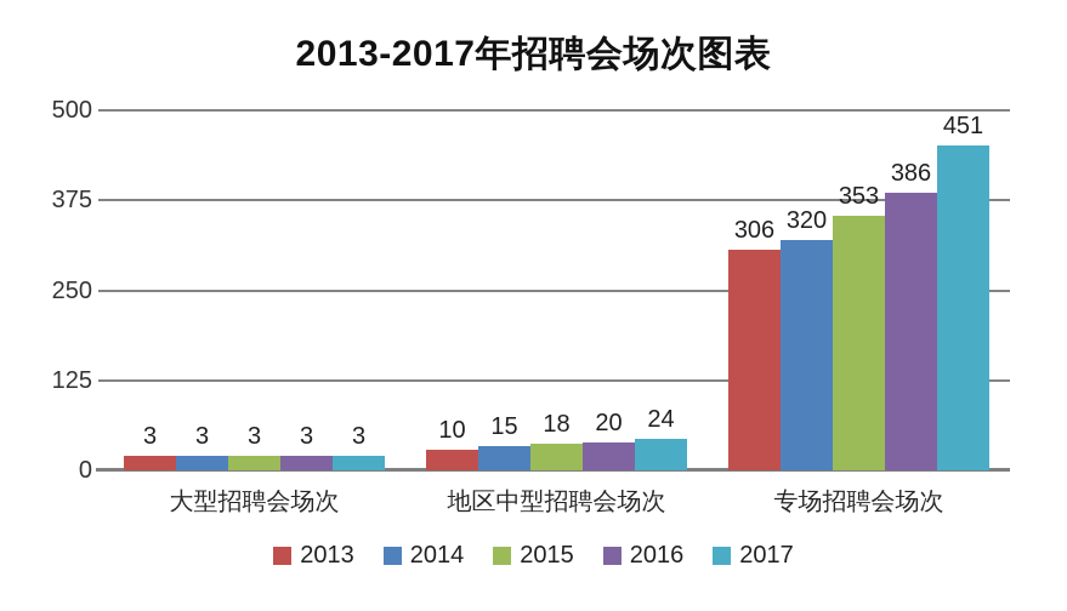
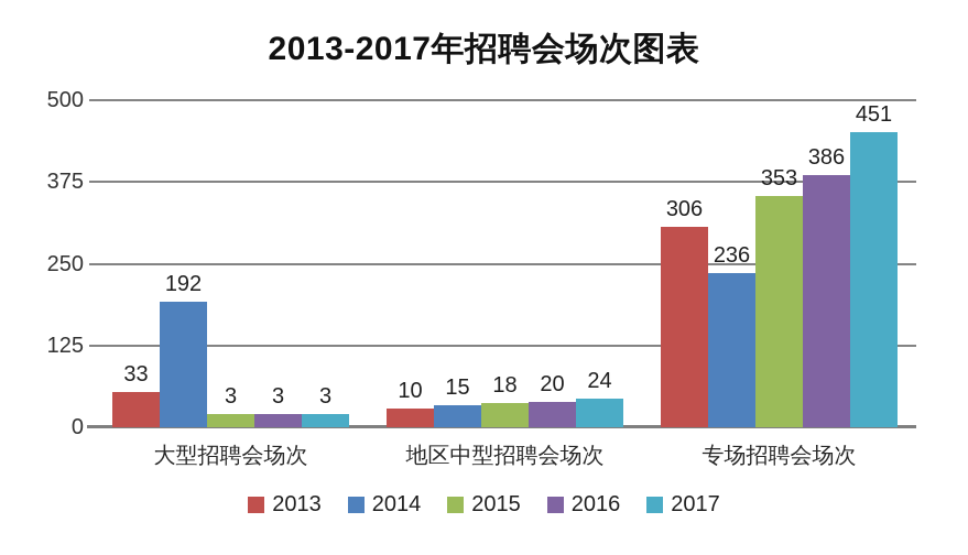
2013/大型招聘会场次: 3 -> 33
2014/大型招聘会场次: 3 -> 192
2014/专场招聘会场次: 320 -> 236
